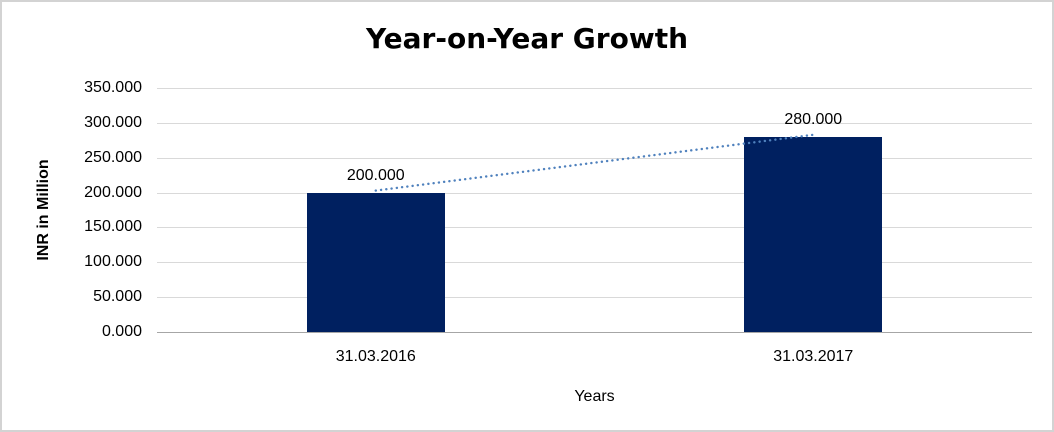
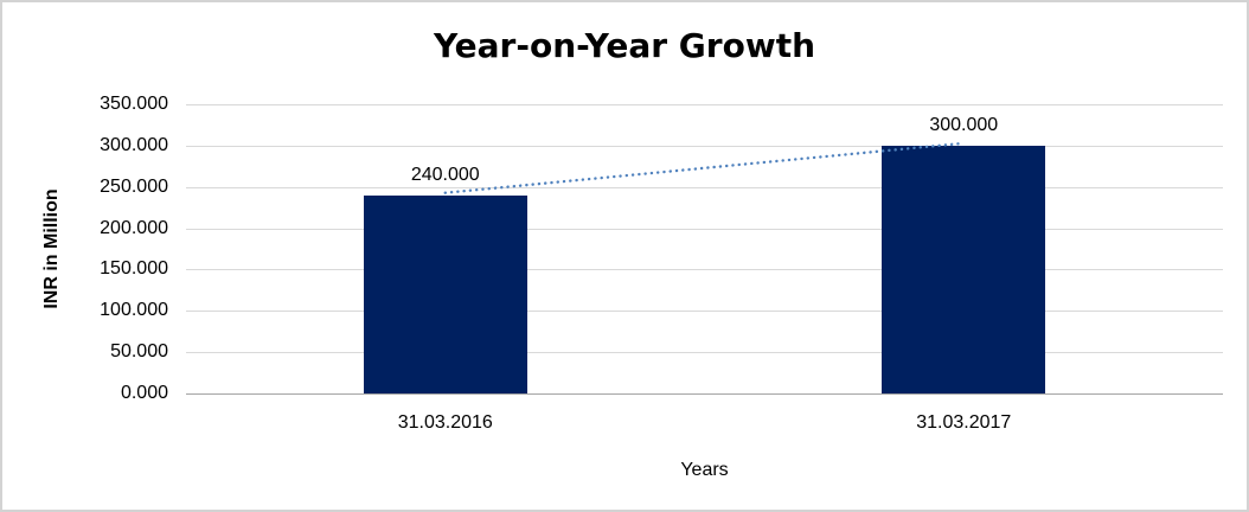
31.03.2016: 200.000 -> 240.000
31.03.2017: 280.000 -> 300.000
